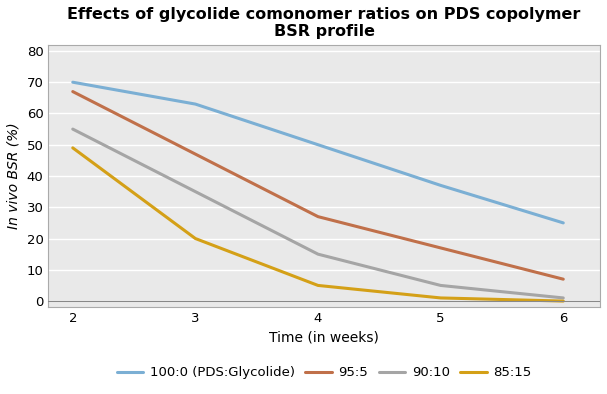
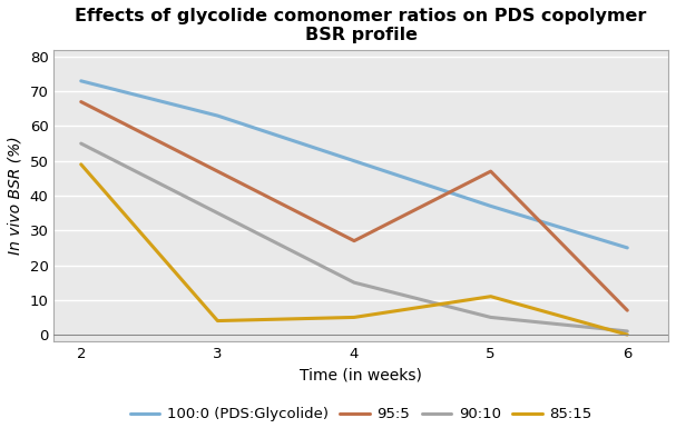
100:0 (PDS:Glycolide)/2: 70 -> 73
85:15/3: 20 -> 4
95:5/5: 17 -> 47
85:15/5: 1 -> 11
